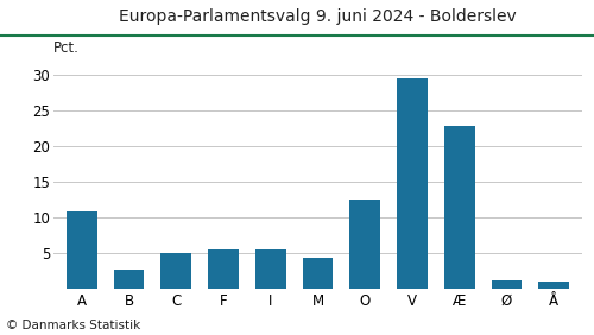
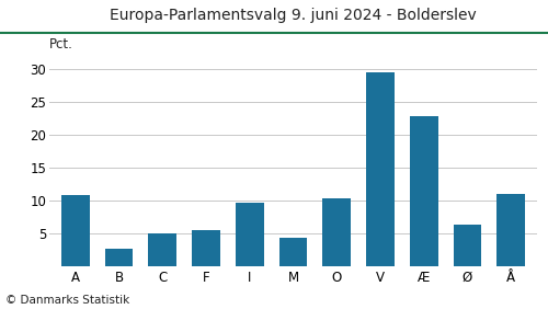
I: 5.4 -> 9.6
O: 12.4 -> 10.2
Ø: 1.1 -> 6.2
Å: 1.0 -> 11.0
